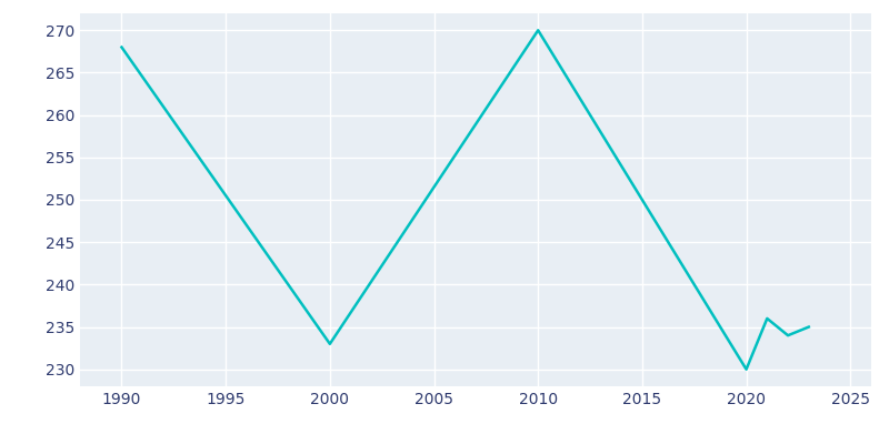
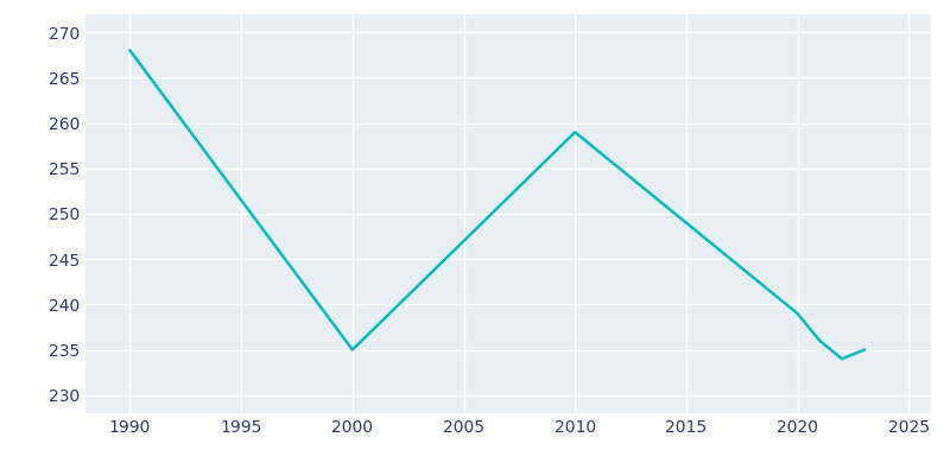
2000: 233 -> 235
2010: 270 -> 259
2020: 230 -> 239
